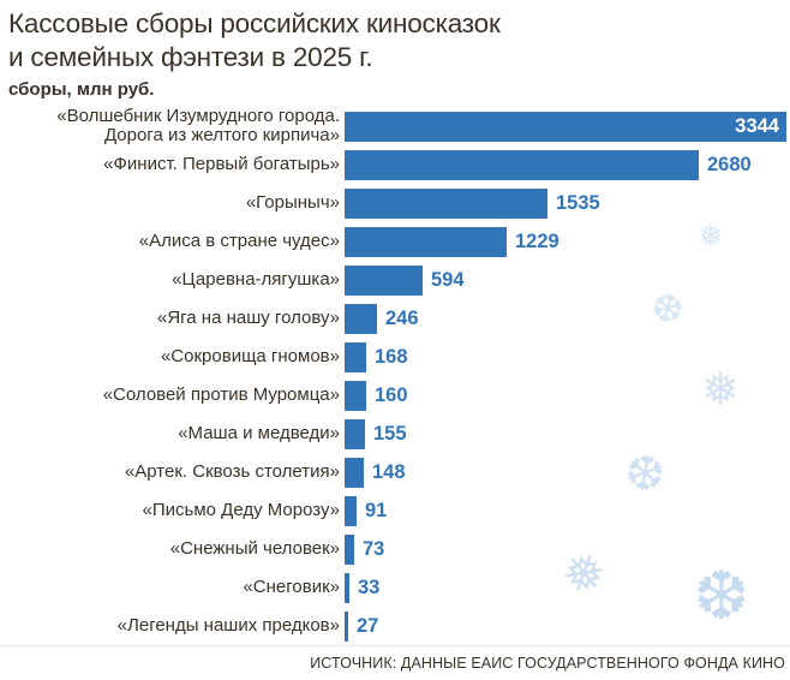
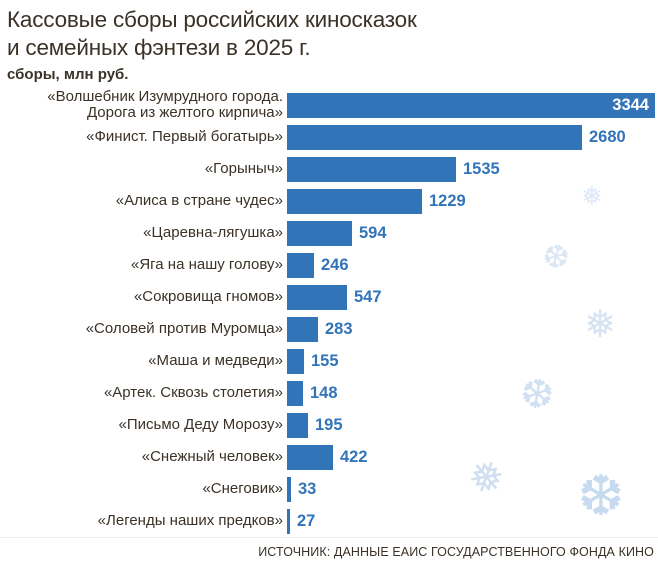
«Сокровища гномов»: 168 -> 547
«Соловей против Муромца»: 160 -> 283
«Письмо Деду Морозу»: 91 -> 195
«Снежный человек»: 73 -> 422
